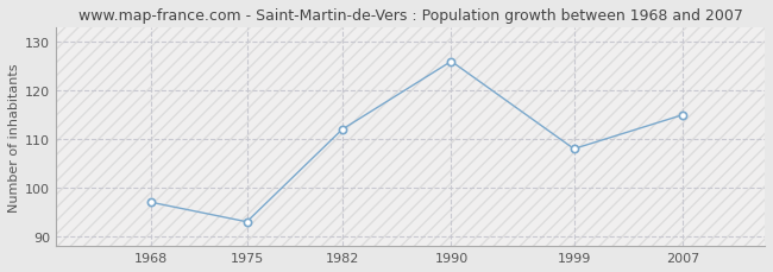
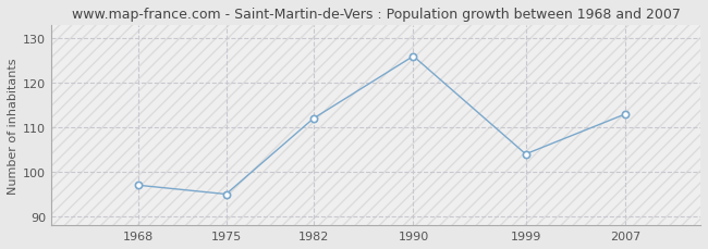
1975: 93 -> 95
1999: 108 -> 104
2007: 115 -> 113
